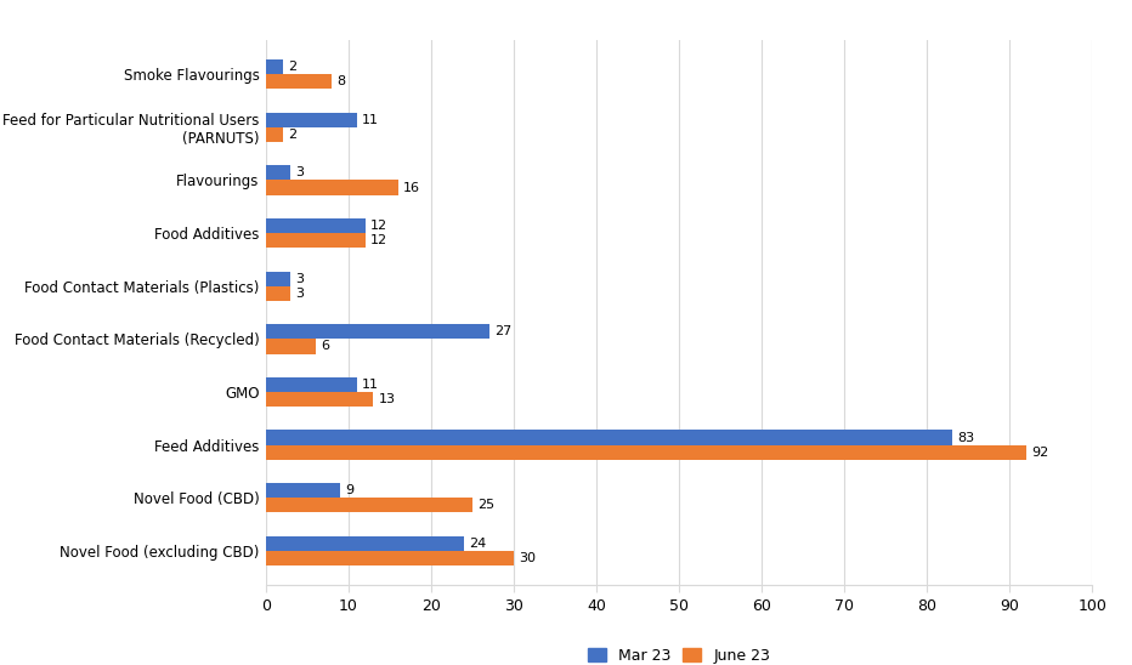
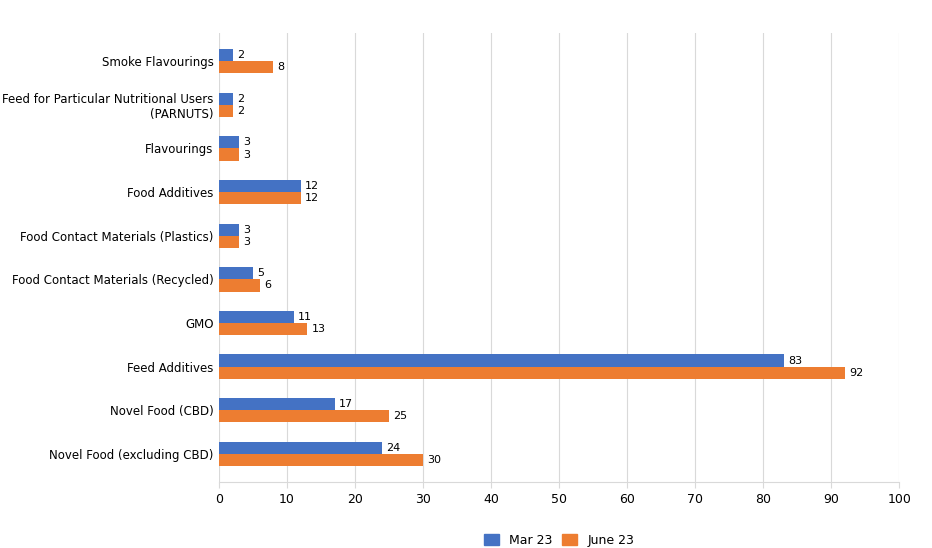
Mar 23/Feed for Particular Nutritional Users (PARNUTS): 11 -> 2
June 23/Flavourings: 16 -> 3
Mar 23/Food Contact Materials (Recycled): 27 -> 5
Mar 23/Novel Food (CBD): 9 -> 17
